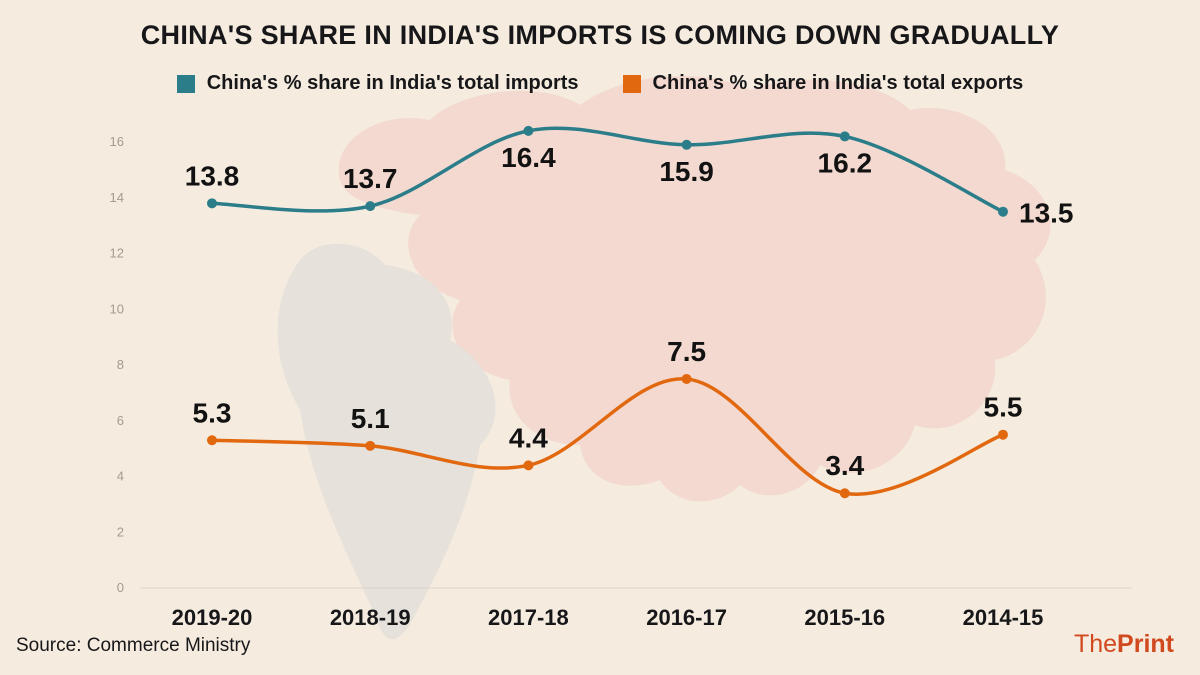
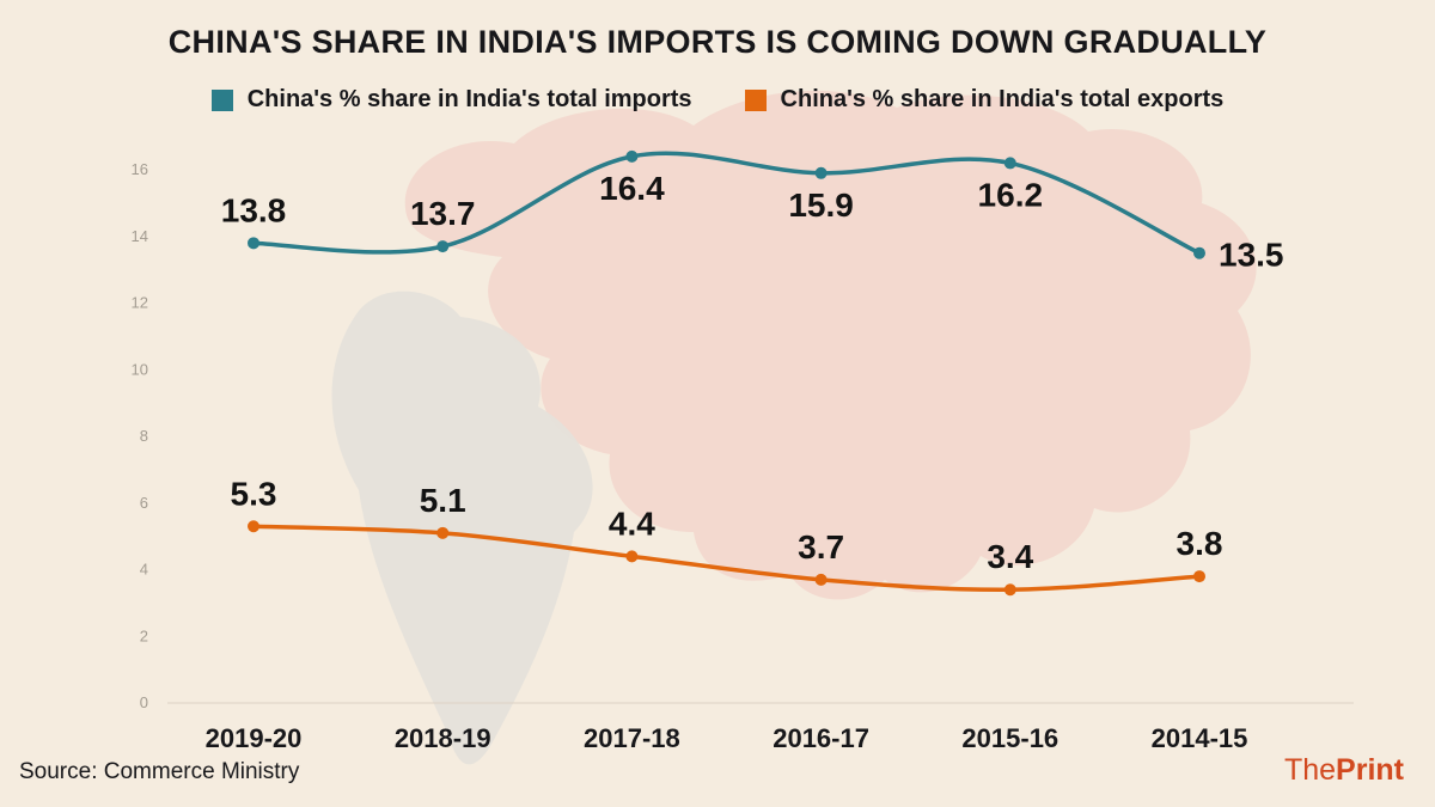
China's % share in India's total exports/2016-17: 7.5 -> 3.7
China's % share in India's total exports/2014-15: 5.5 -> 3.8
